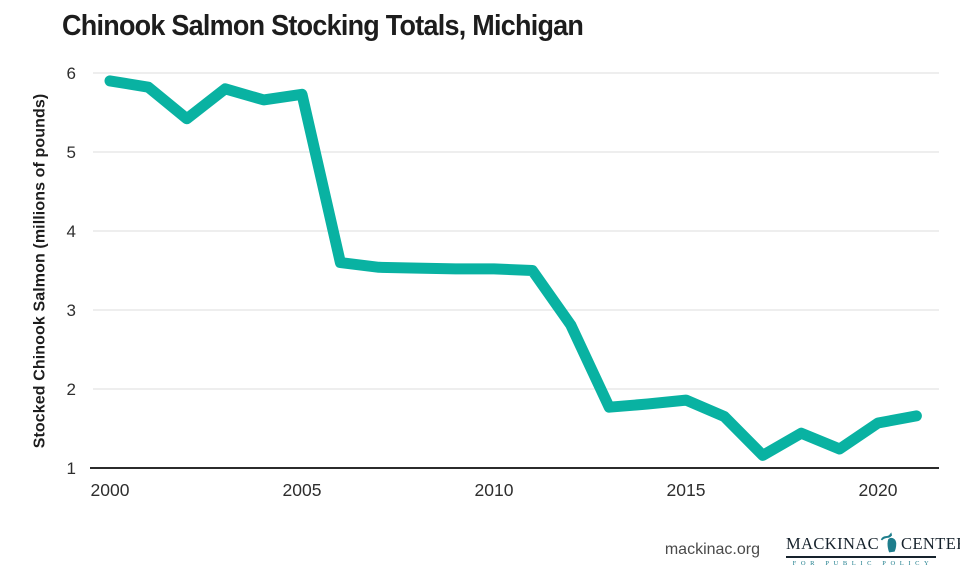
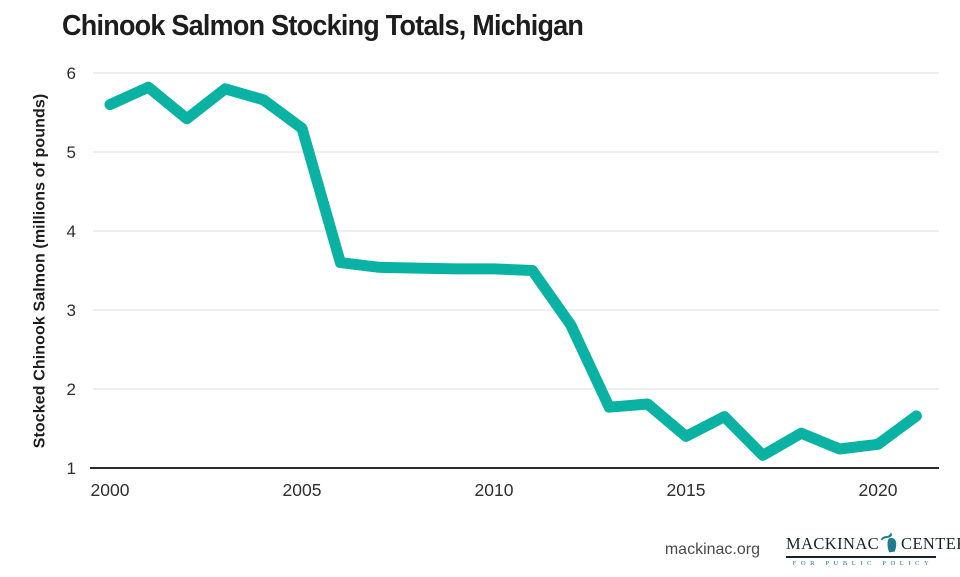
2000: 5.9 -> 5.6
2005: 5.7 -> 5.3
2015: 1.9 -> 1.4
2020: 1.6 -> 1.3
